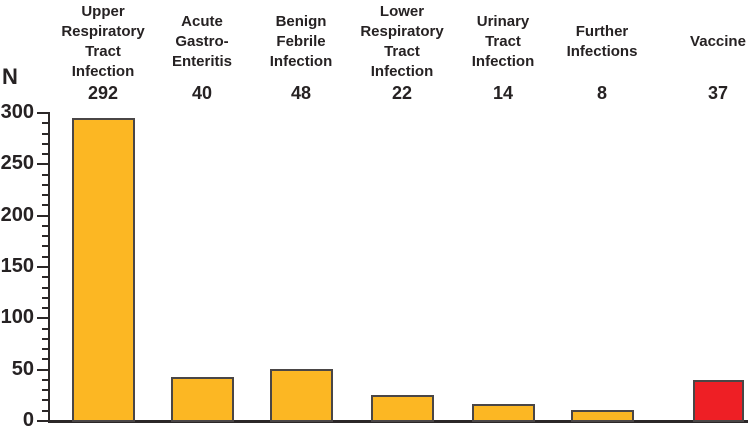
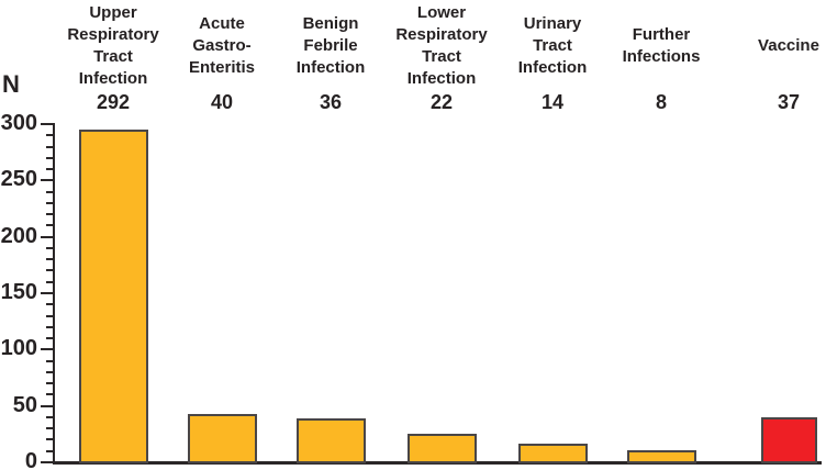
Benign Febrile Infection: 48 -> 36
